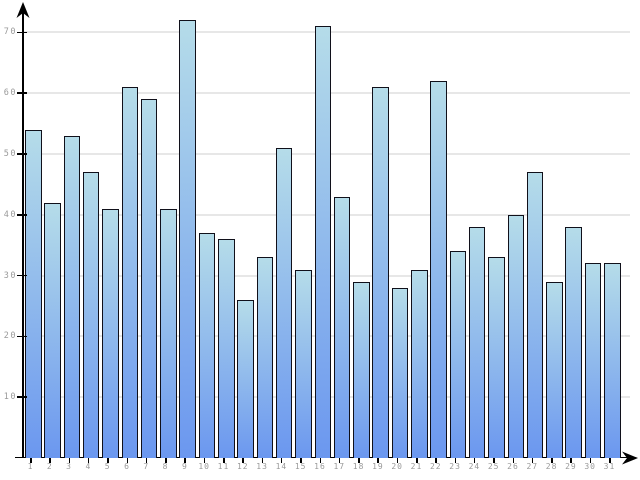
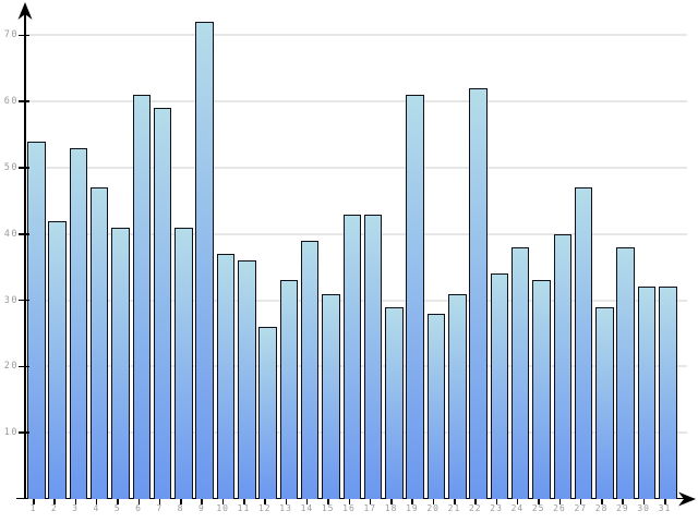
14: 51 -> 39
16: 71 -> 43
